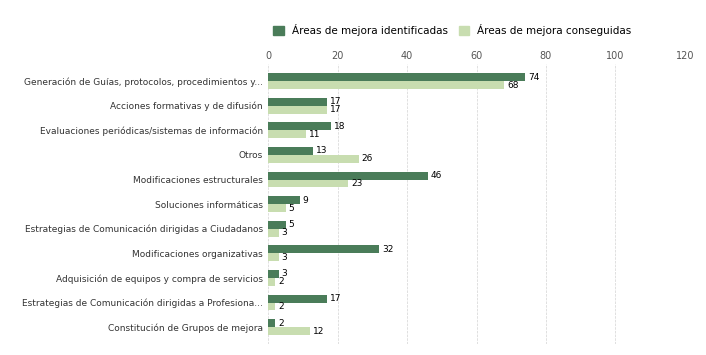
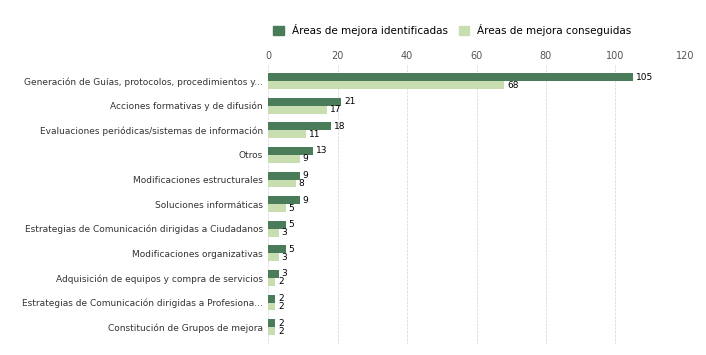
Áreas de mejora identificadas/Generación de Guías, protocolos, procedimientos y...: 74 -> 105
Áreas de mejora identificadas/Acciones formativas y de difusión: 17 -> 21
Áreas de mejora conseguidas/Otros: 26 -> 9
Áreas de mejora identificadas/Modificaciones estructurales: 46 -> 9
Áreas de mejora conseguidas/Modificaciones estructurales: 23 -> 8
Áreas de mejora identificadas/Modificaciones organizativas: 32 -> 5
Áreas de mejora identificadas/Estrategias de Comunicación dirigidas a Profesiona...: 17 -> 2
Áreas de mejora conseguidas/Constitución de Grupos de mejora: 12 -> 2
